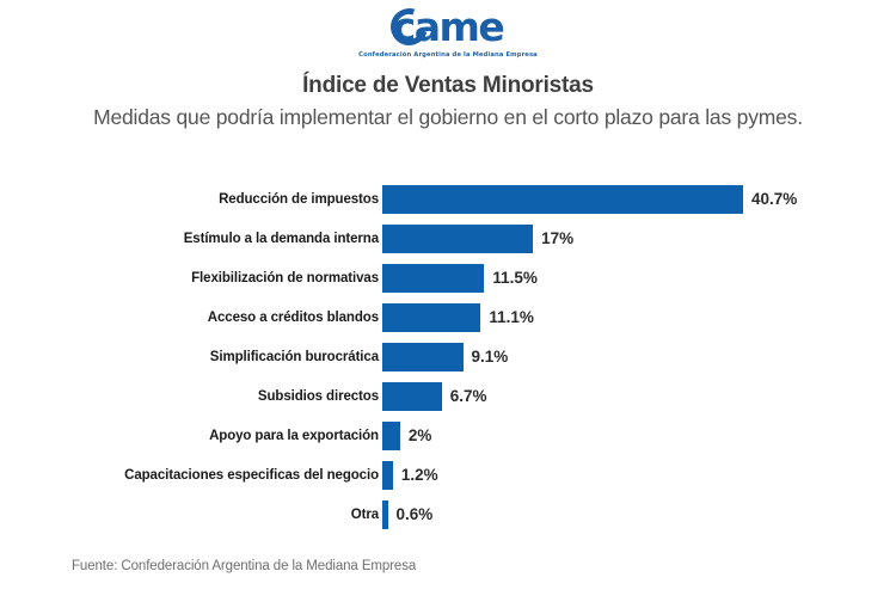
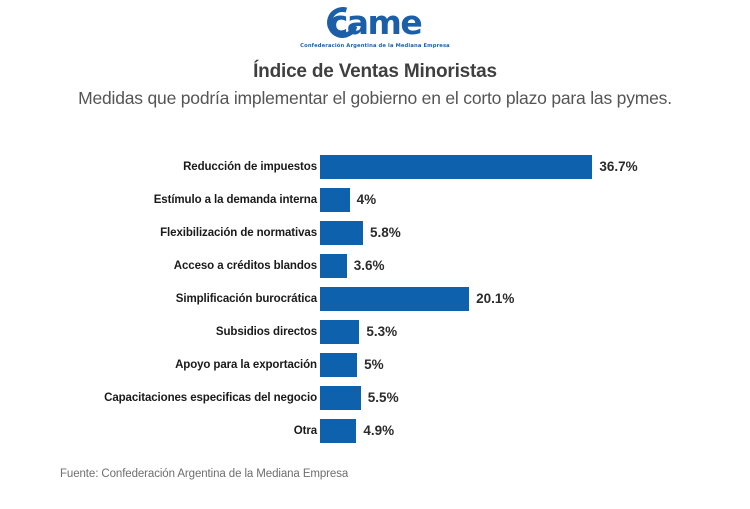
Reducción de impuestos: 40.7% -> 36.7%
Estímulo a la demanda interna: 17% -> 4%
Flexibilización de normativas: 11.5% -> 5.8%
Acceso a créditos blandos: 11.1% -> 3.6%
Simplificación burocrática: 9.1% -> 20.1%
Subsidios directos: 6.7% -> 5.3%
Apoyo para la exportación: 2% -> 5%
Capacitaciones especificas del negocio: 1.2% -> 5.5%
Otra: 0.6% -> 4.9%
